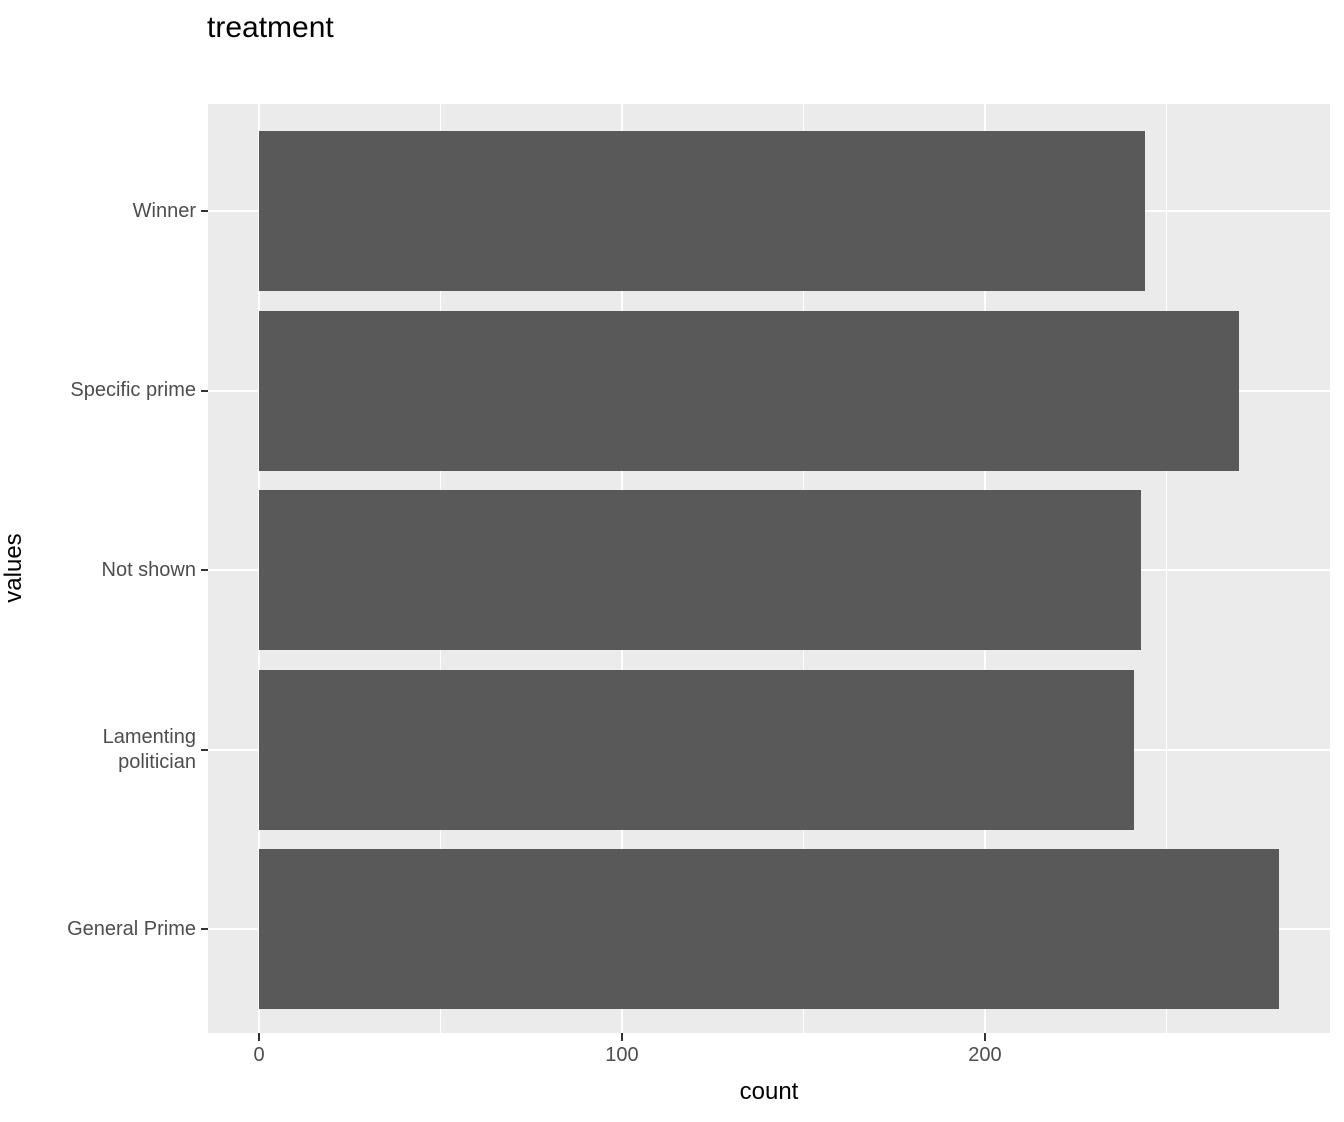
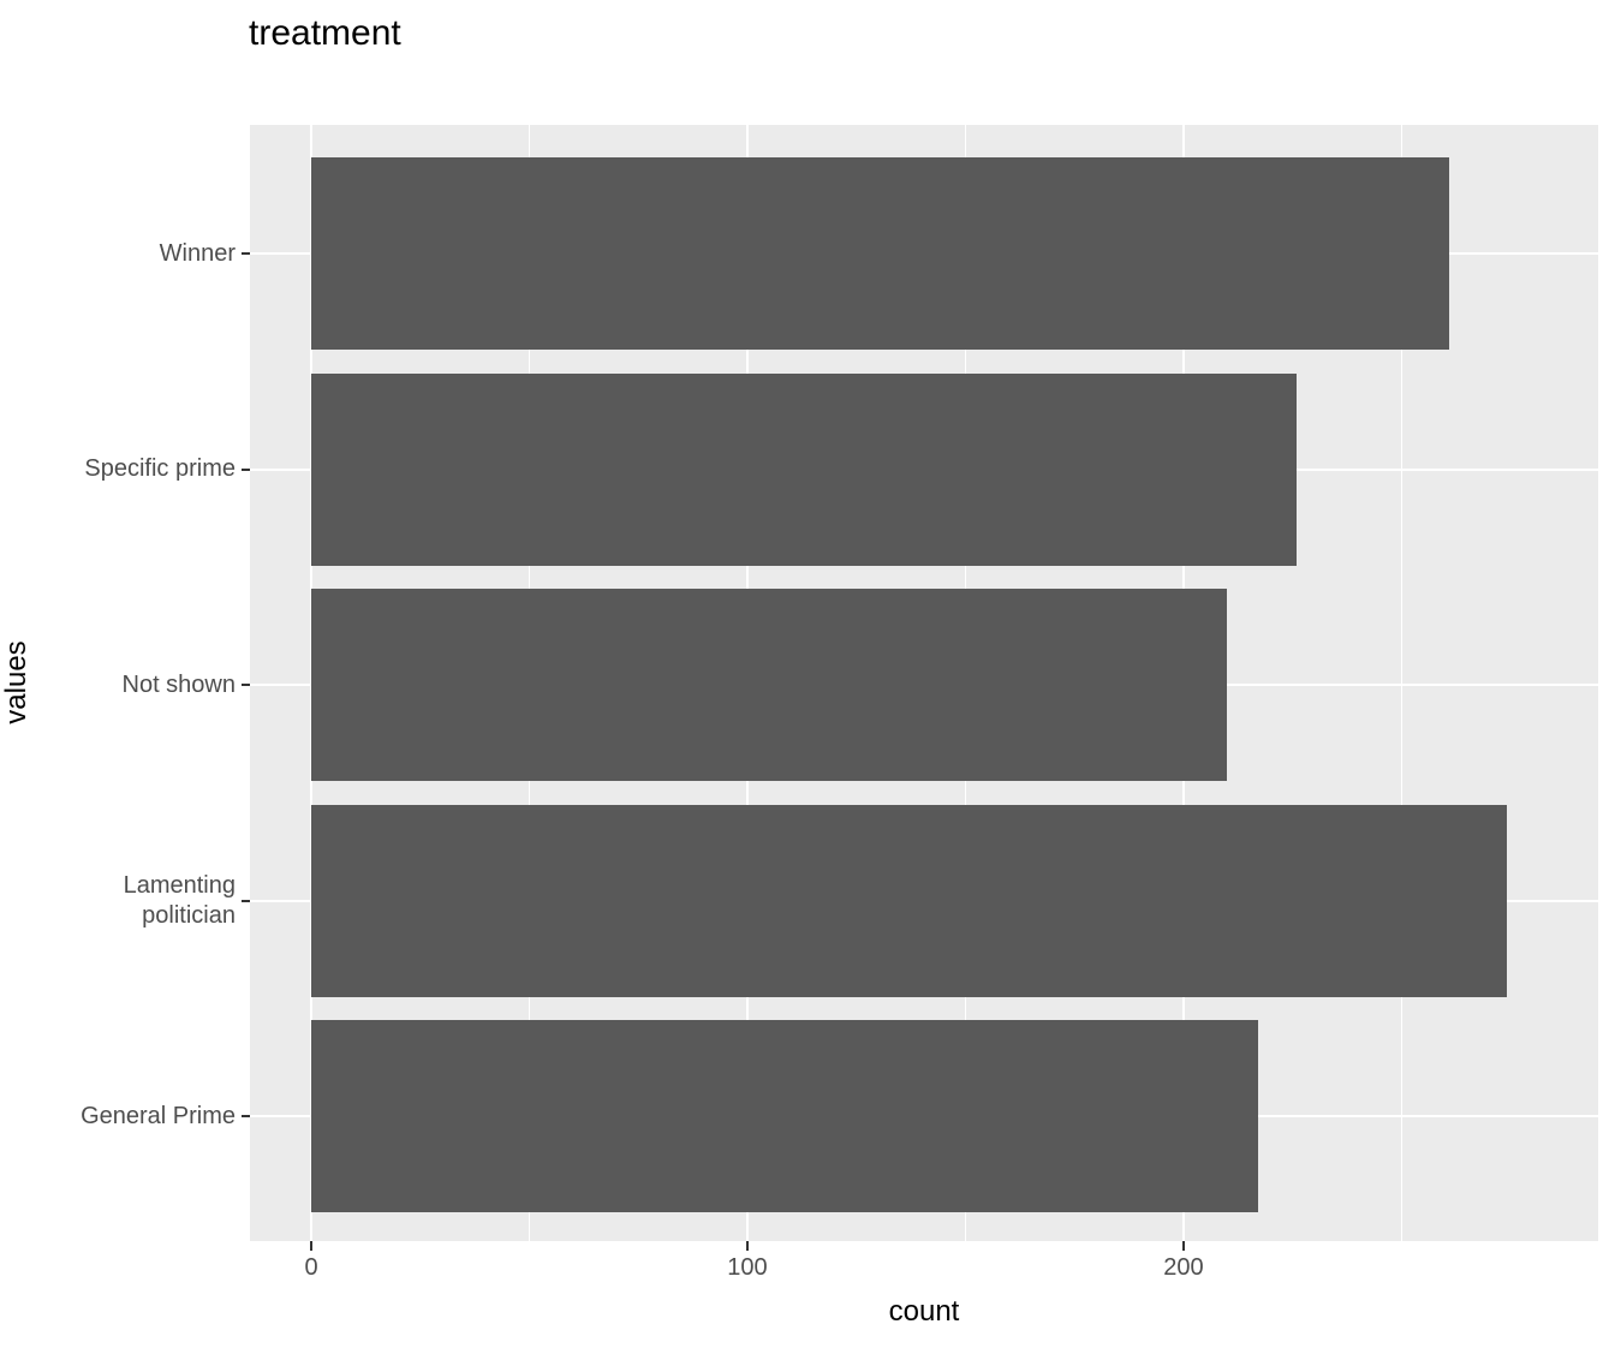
Winner: 244 -> 261
Specific prime: 270 -> 226
Not shown: 243 -> 210
Lamenting politician: 241 -> 274
General Prime: 281 -> 217
